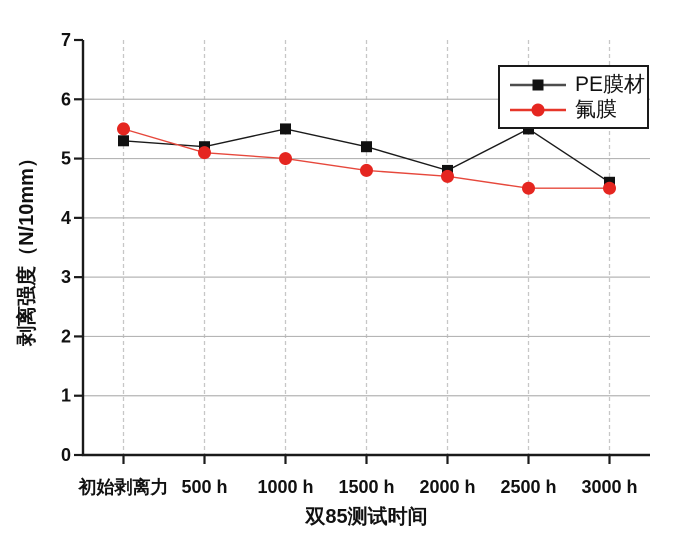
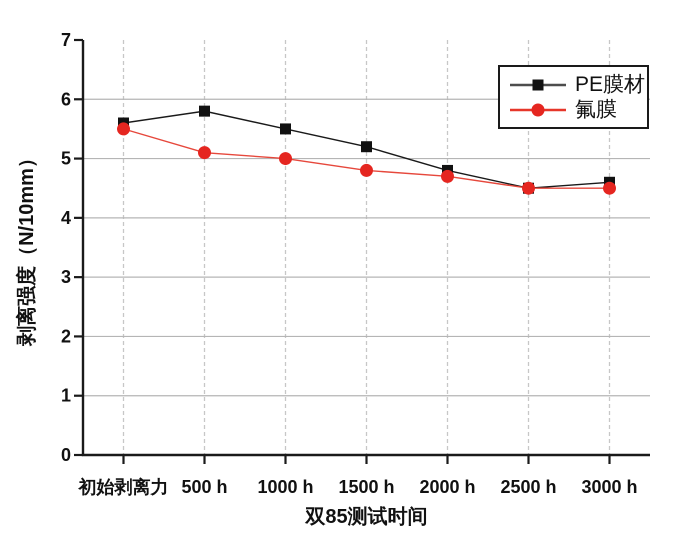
PE膜材/初始剥离力: 5.3 -> 5.6
PE膜材/500 h: 5.2 -> 5.8
PE膜材/2500 h: 5.5 -> 4.5
